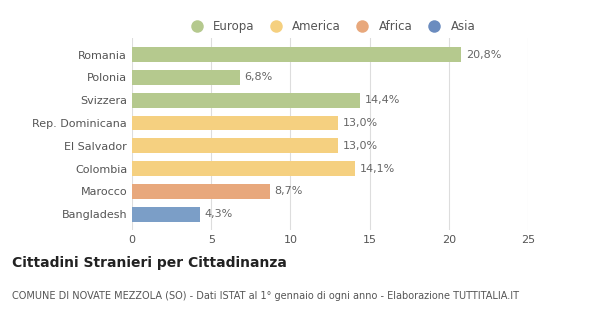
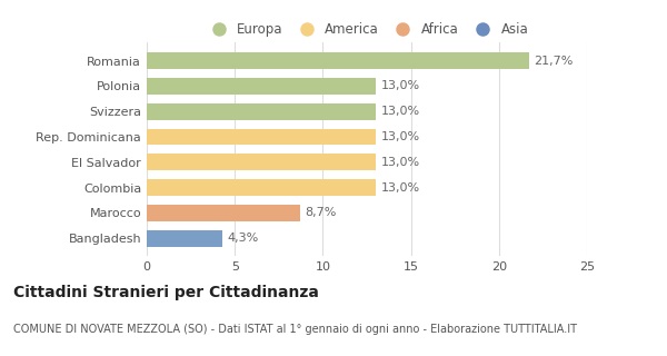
Romania: 20,8% -> 21,7%
Polonia: 6,8% -> 13,0%
Svizzera: 14,4% -> 13,0%
Colombia: 14,1% -> 13,0%
